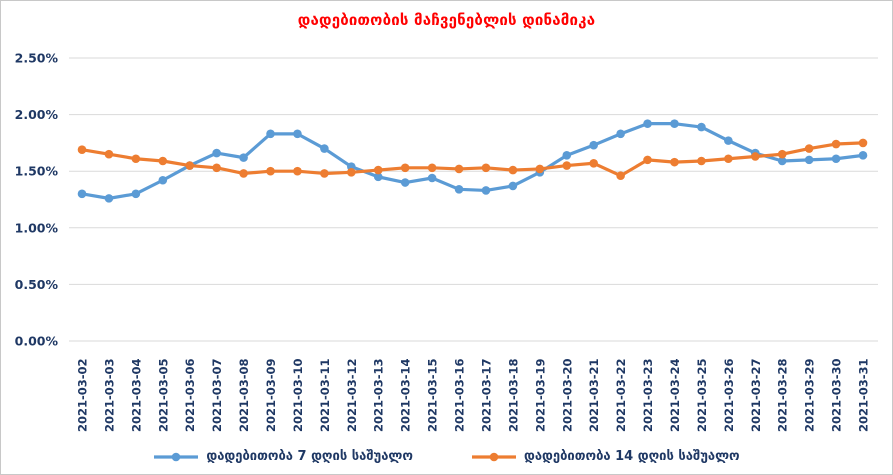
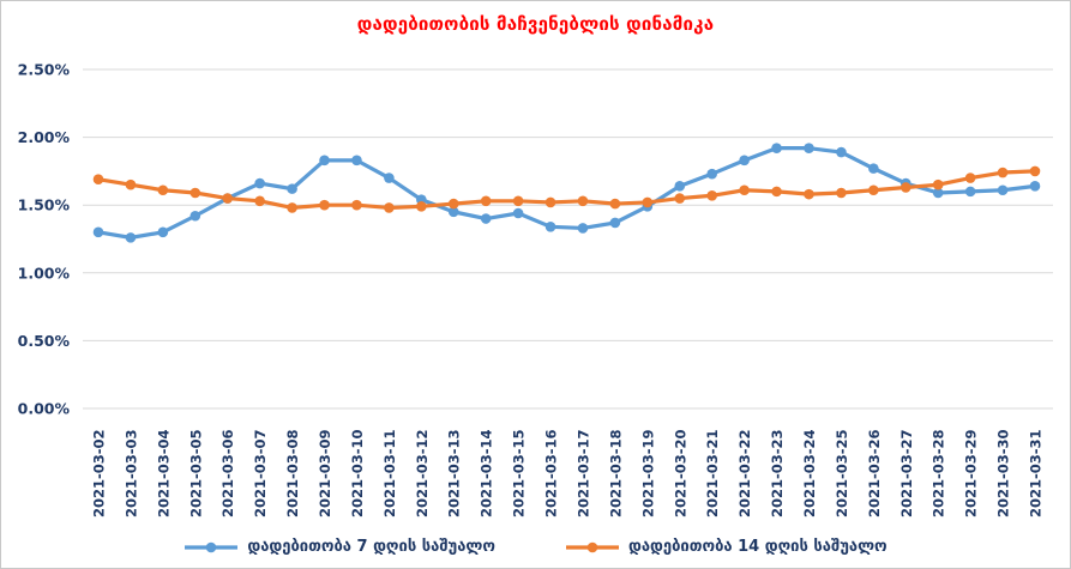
დადებითობა 14 დღის საშუალო/2021-03-22: 1.46% -> 1.61%
